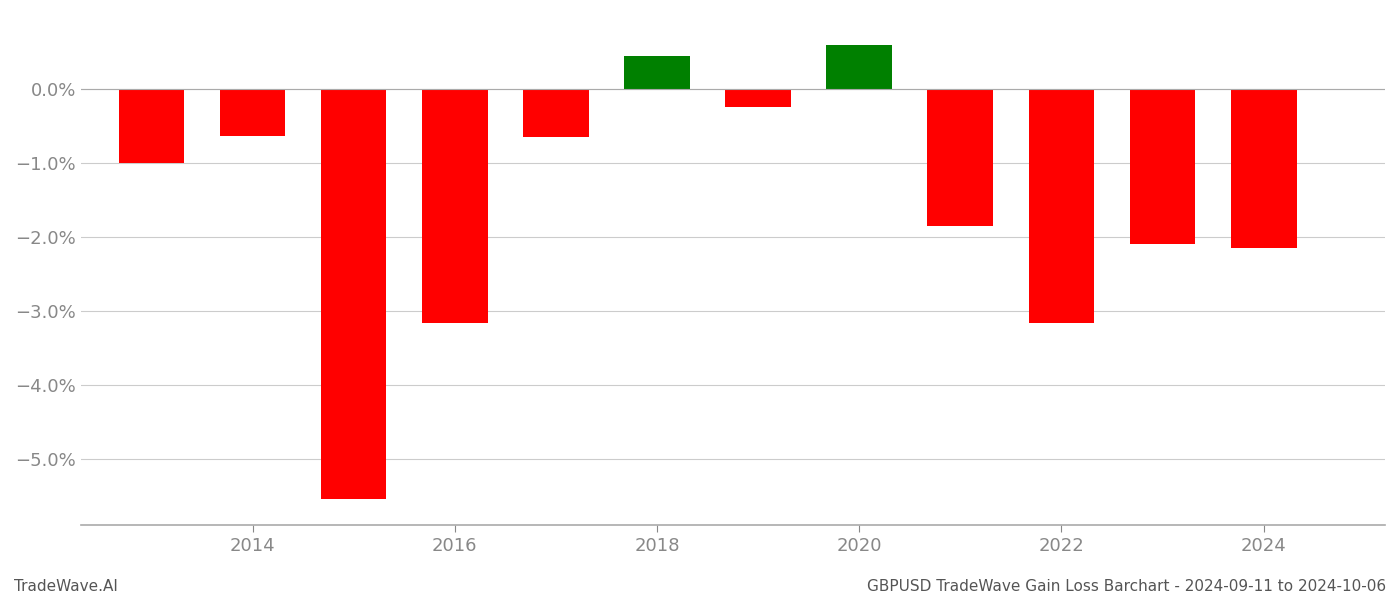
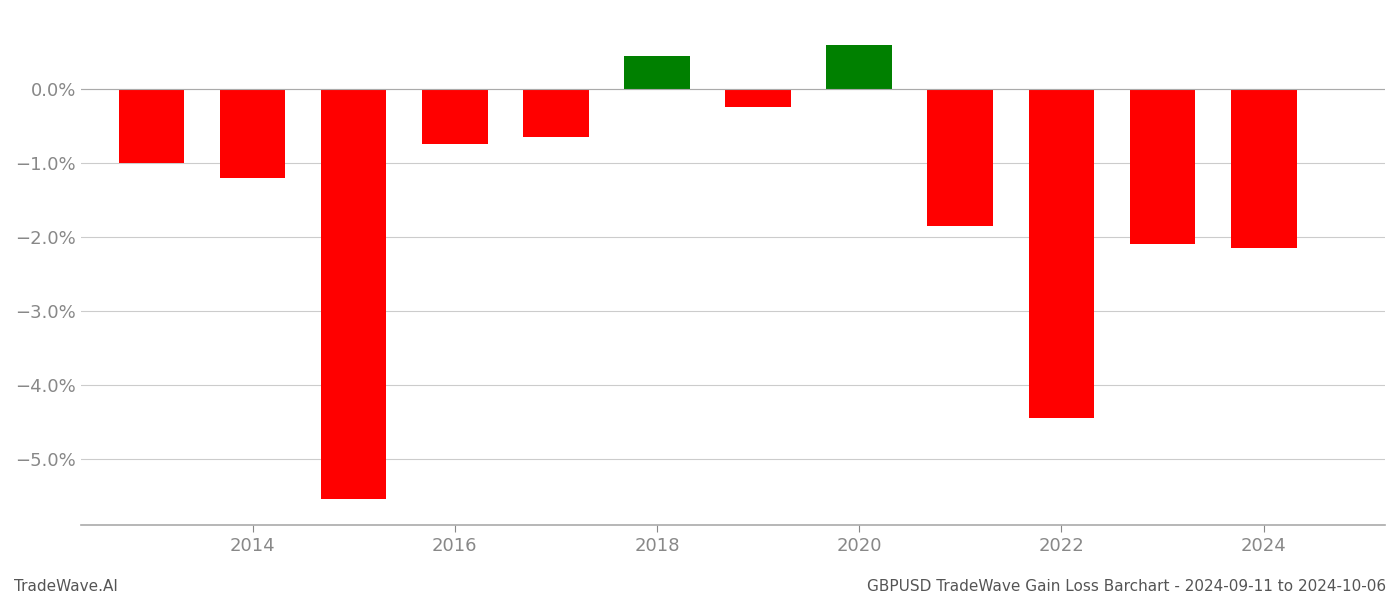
2014: -0.64% -> -1.20%
2016: -3.16% -> -0.75%
2022: -3.16% -> -4.45%
